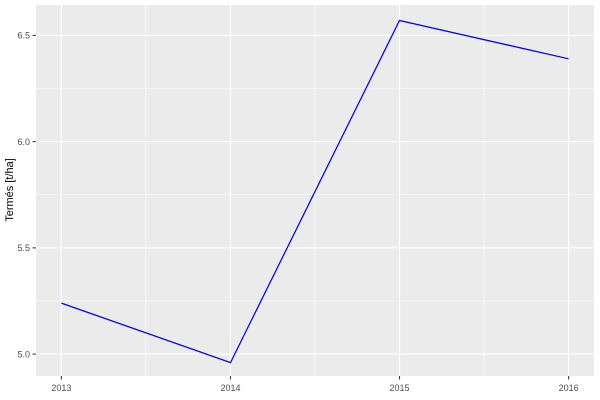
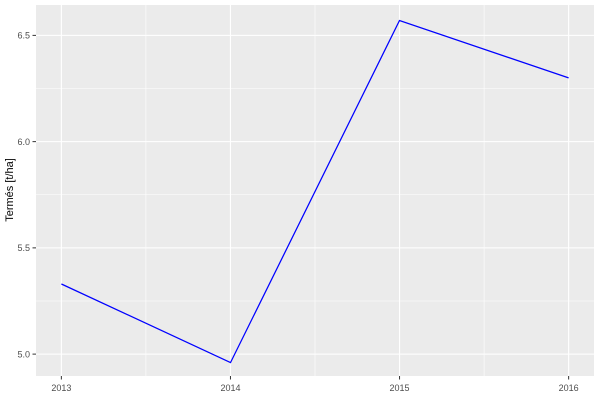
2013: 5.24 -> 5.33
2016: 6.39 -> 6.30
